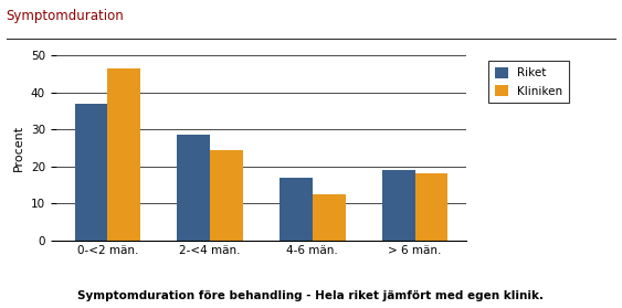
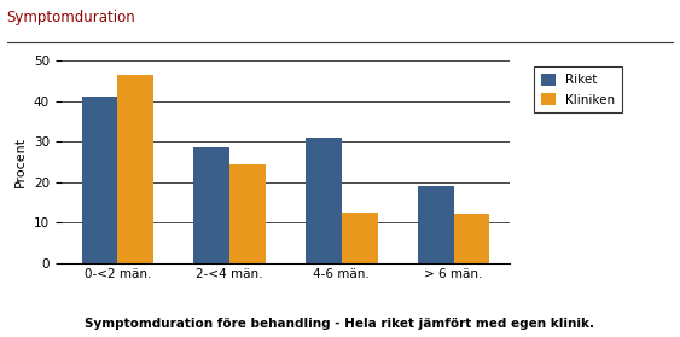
Riket/0-<2 män.: 37.0 -> 41.0
Riket/4-6 män.: 17.0 -> 31.0
Kliniken/> 6 män.: 18.0 -> 12.0
